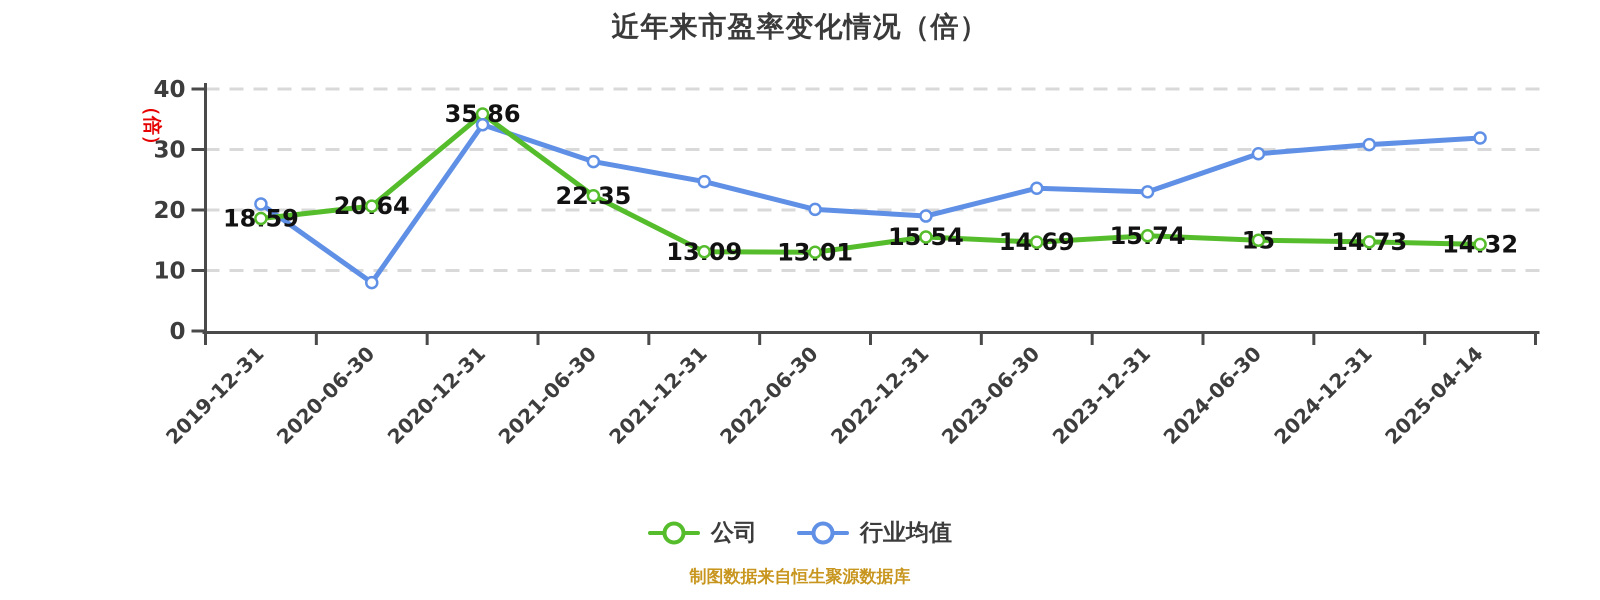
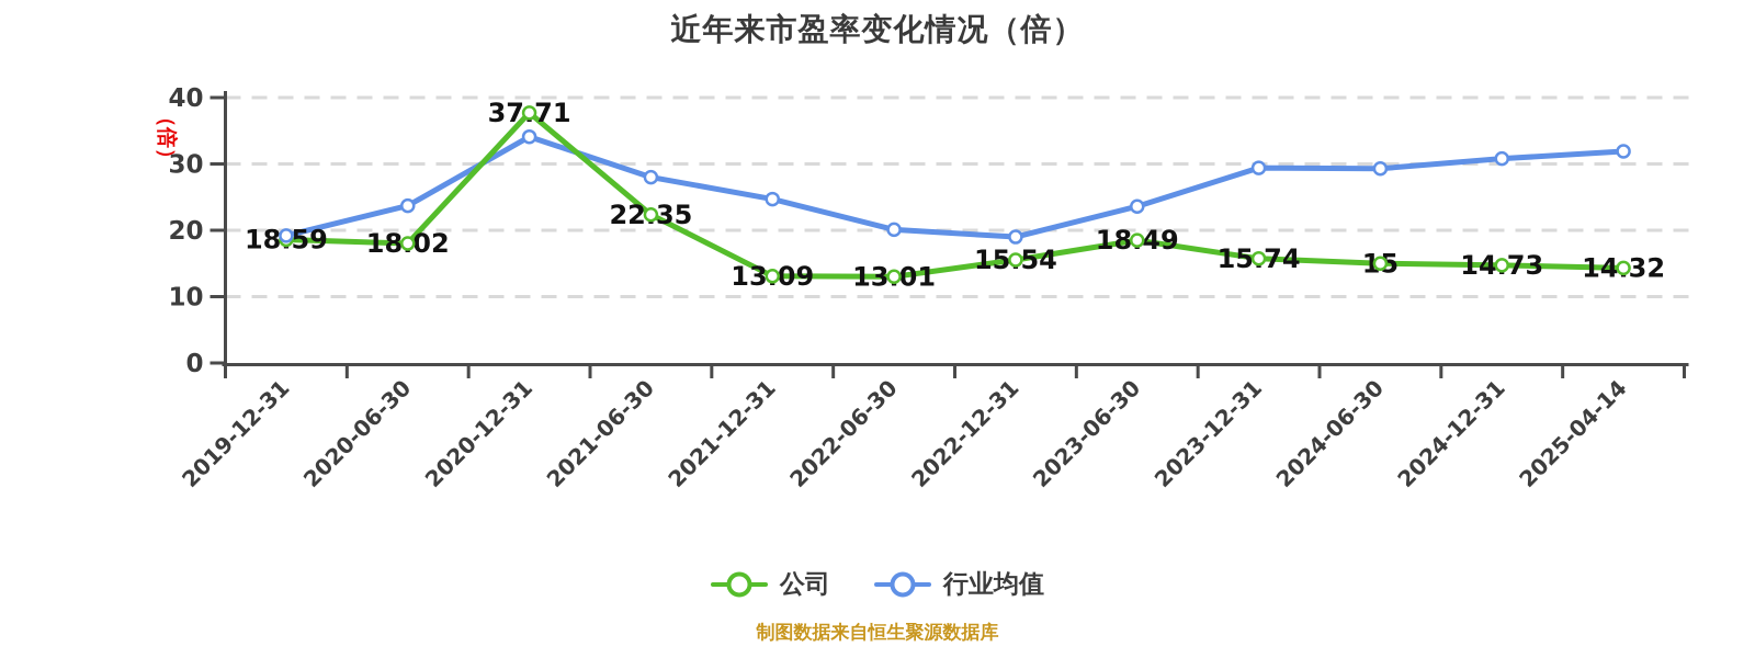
行业均值/2019-12-31: 21 -> 19
公司/2020-06-30: 20.64 -> 18.02
行业均值/2020-06-30: 8 -> 24
公司/2020-12-31: 35.86 -> 37.71
公司/2023-06-30: 14.69 -> 18.49
行业均值/2023-12-31: 23 -> 29
